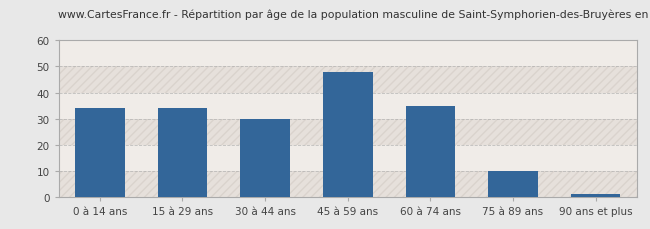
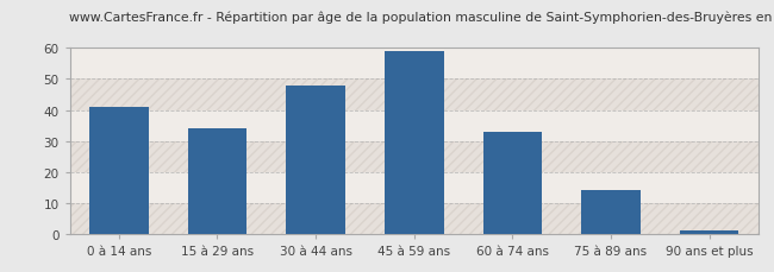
0 à 14 ans: 34 -> 41
30 à 44 ans: 30 -> 48
45 à 59 ans: 48 -> 59
60 à 74 ans: 35 -> 33
75 à 89 ans: 10 -> 14
